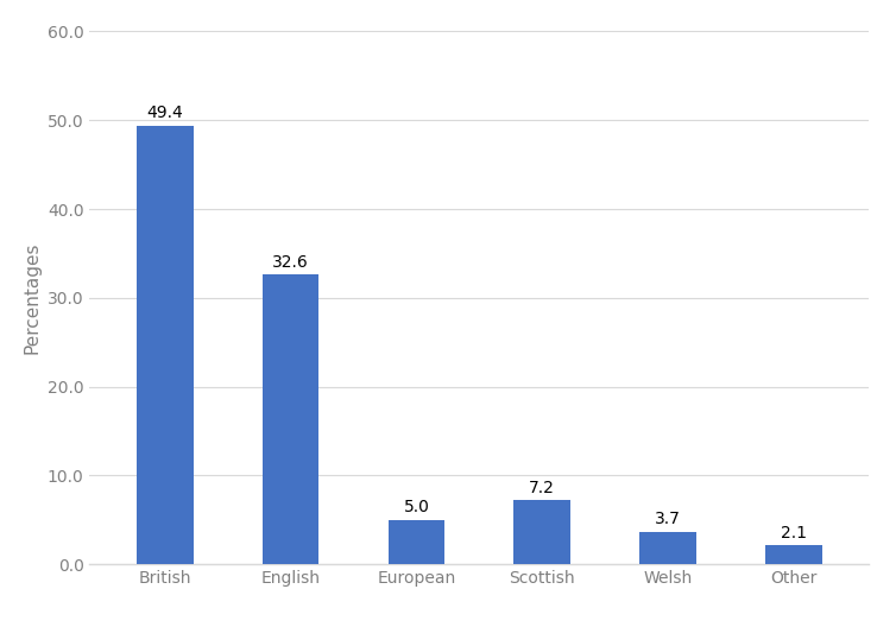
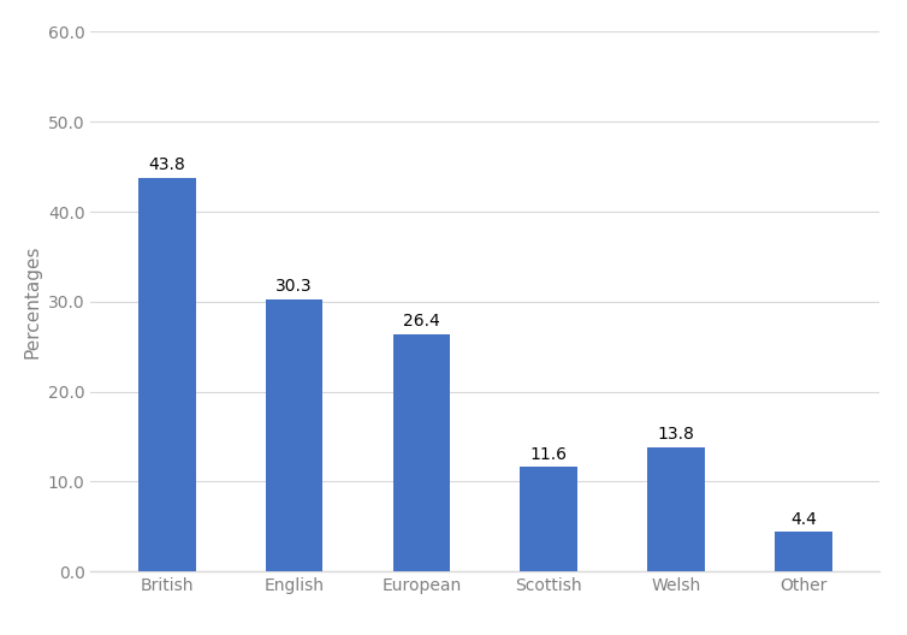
British: 49.4 -> 43.8
English: 32.6 -> 30.3
European: 5.0 -> 26.4
Scottish: 7.2 -> 11.6
Welsh: 3.7 -> 13.8
Other: 2.1 -> 4.4
